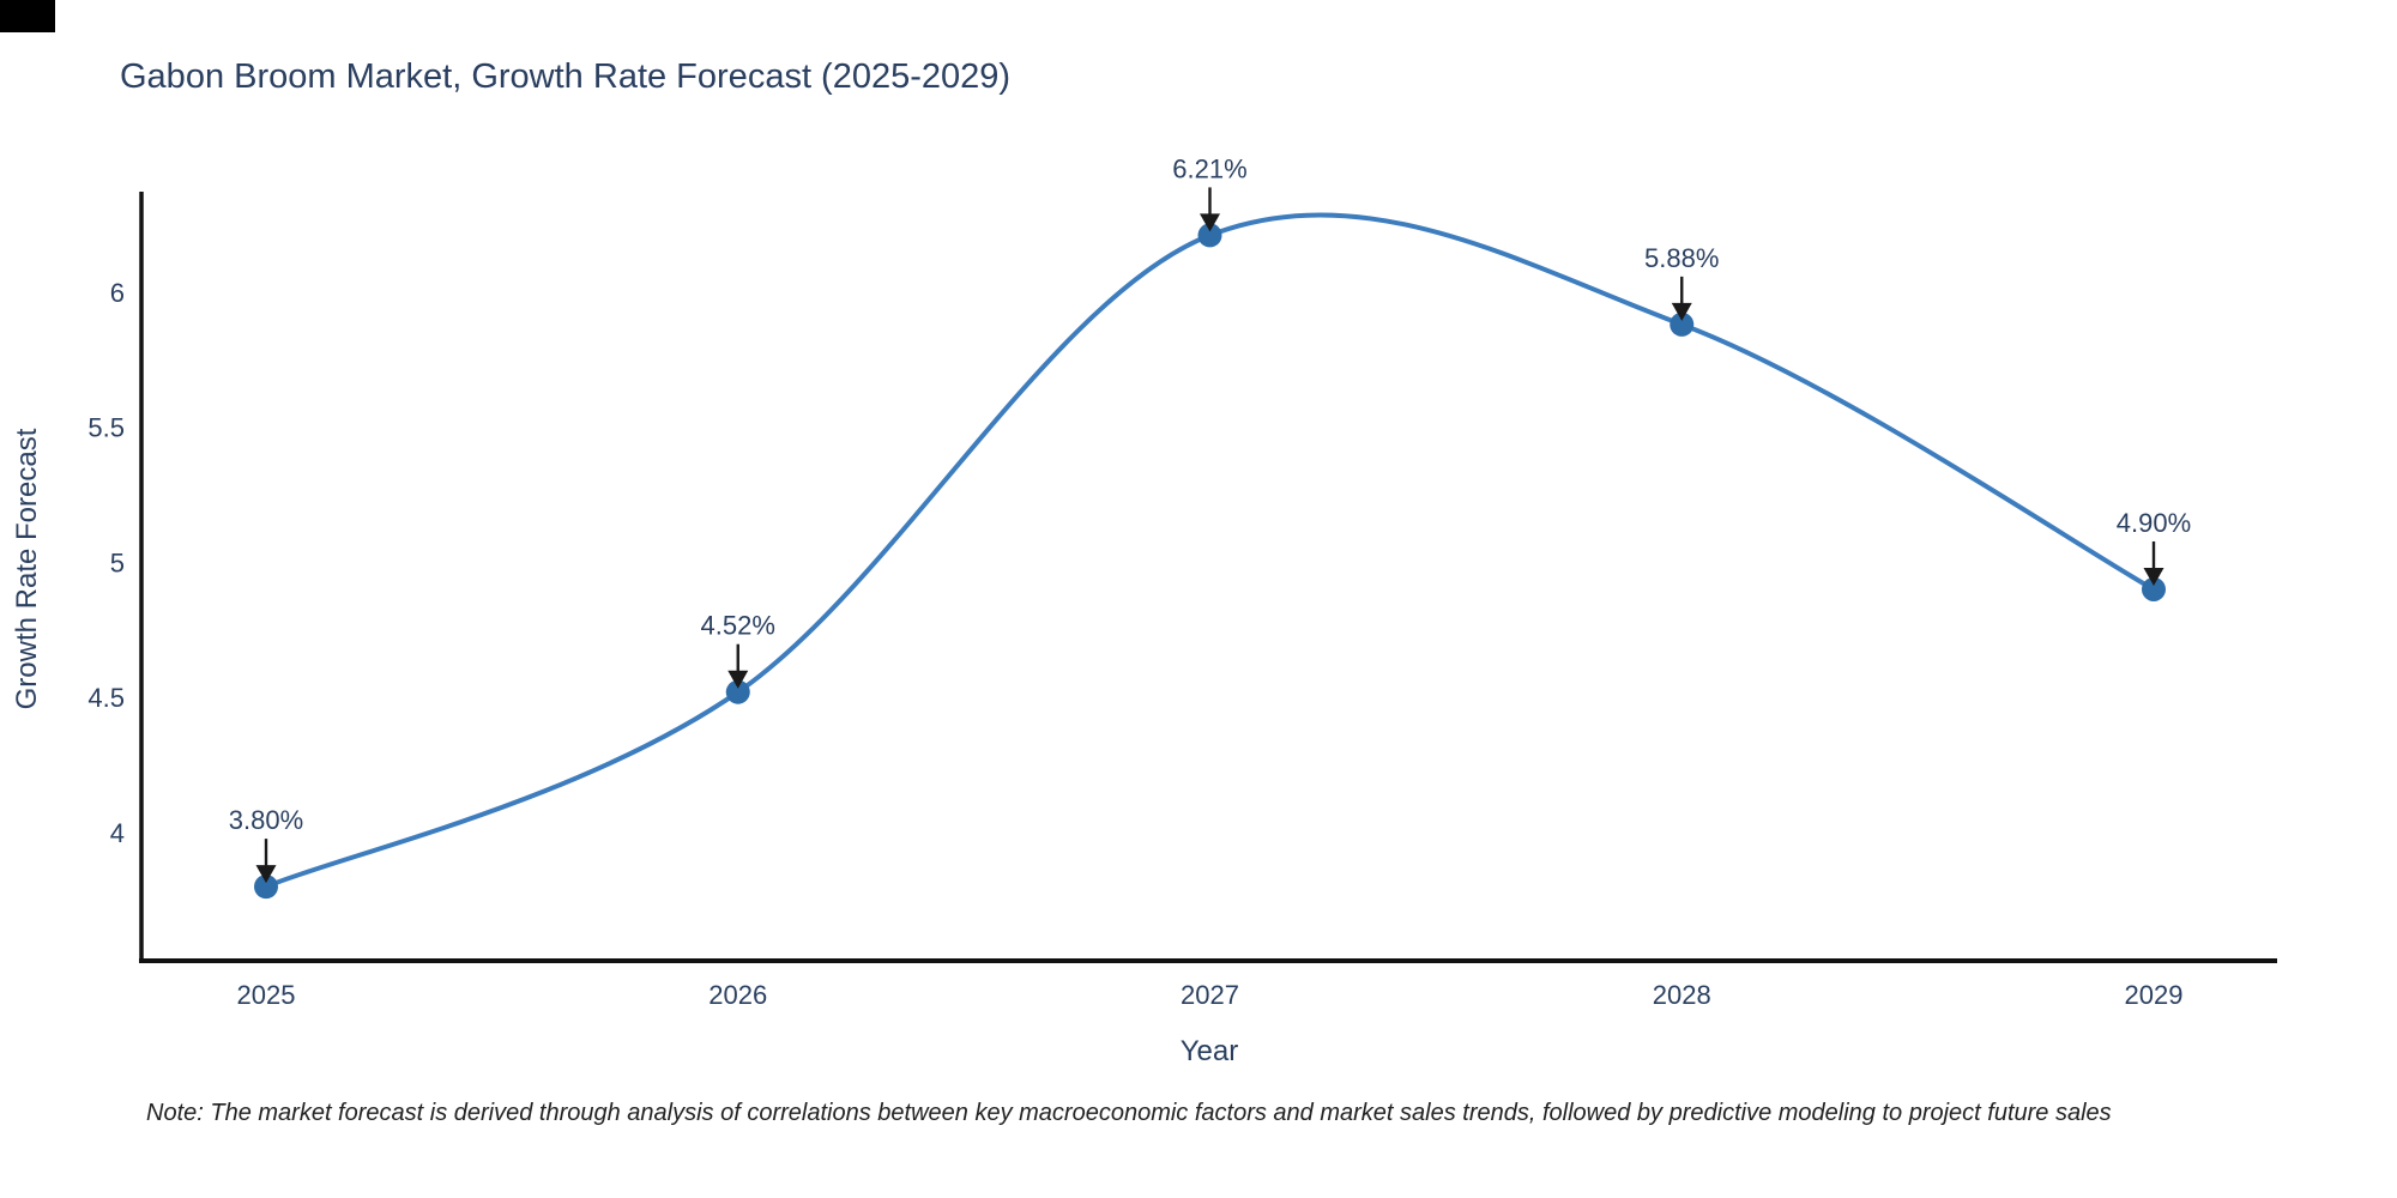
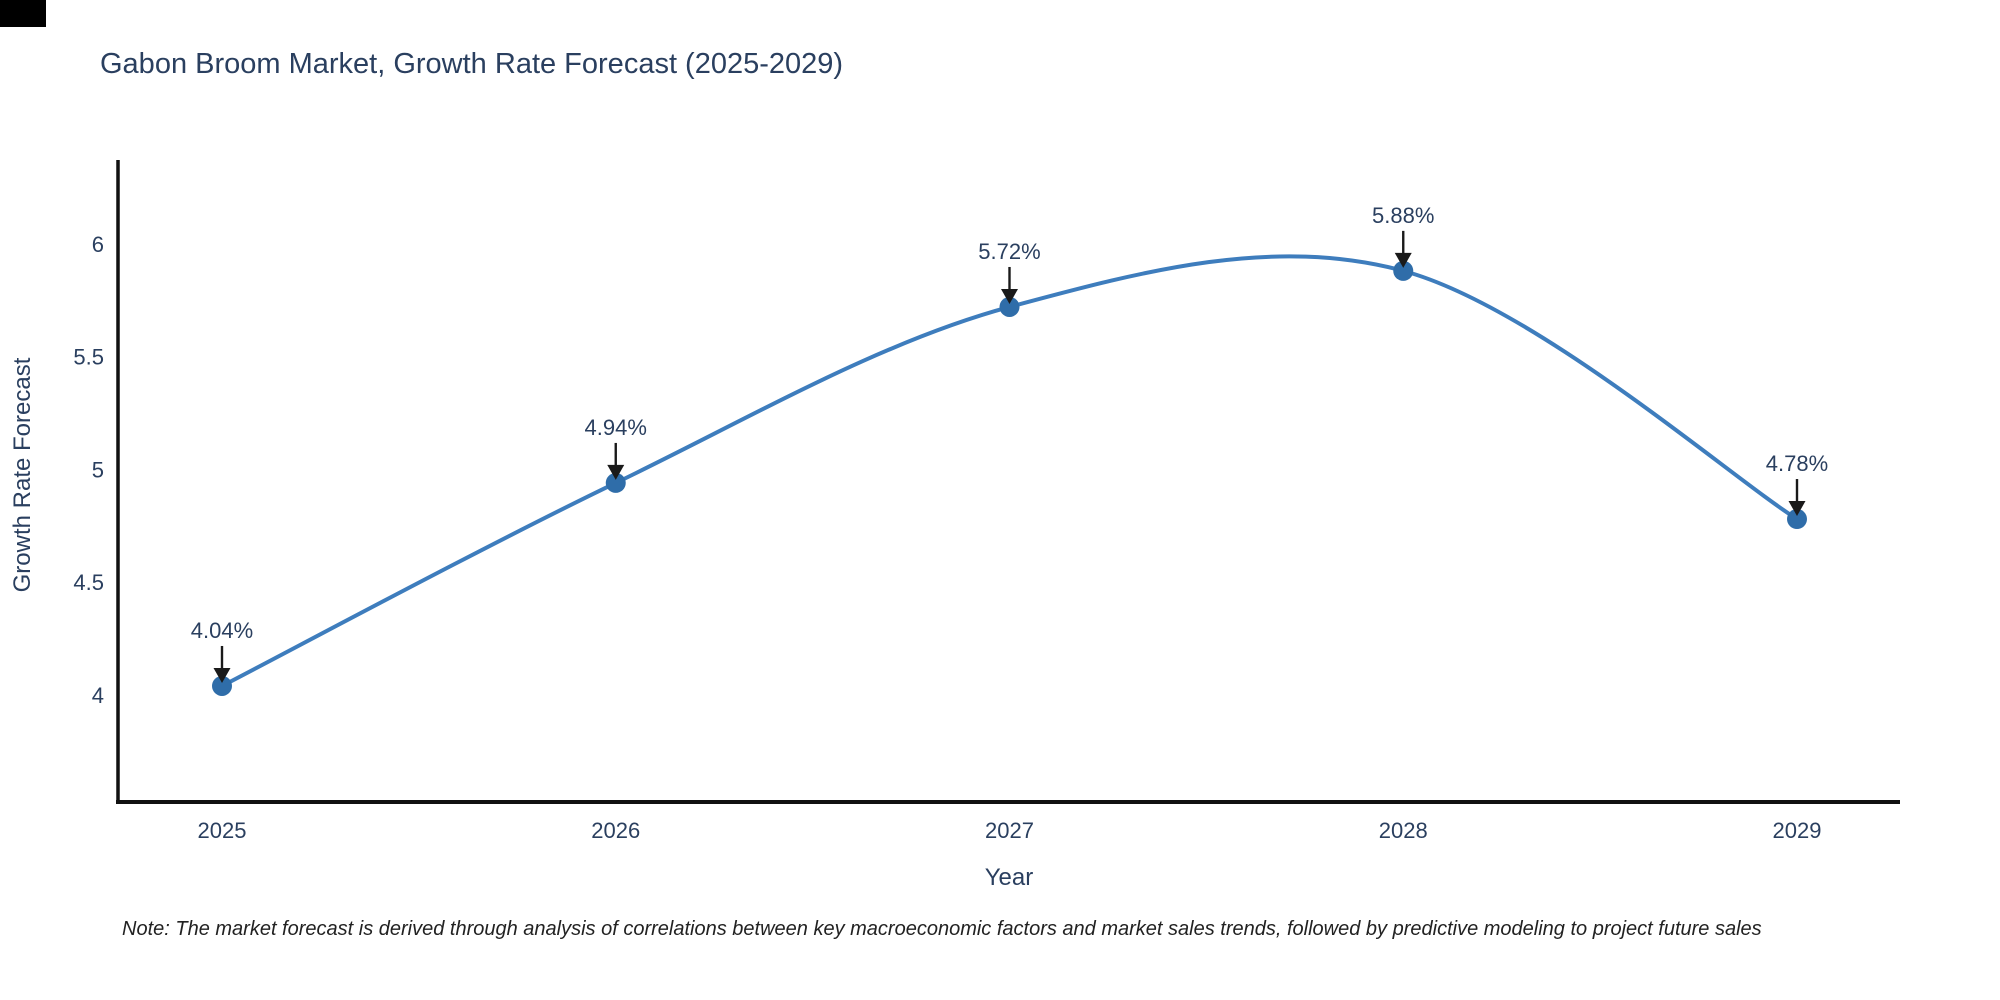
2025: 3.80% -> 4.04%
2026: 4.52% -> 4.94%
2027: 6.21% -> 5.72%
2029: 4.90% -> 4.78%
